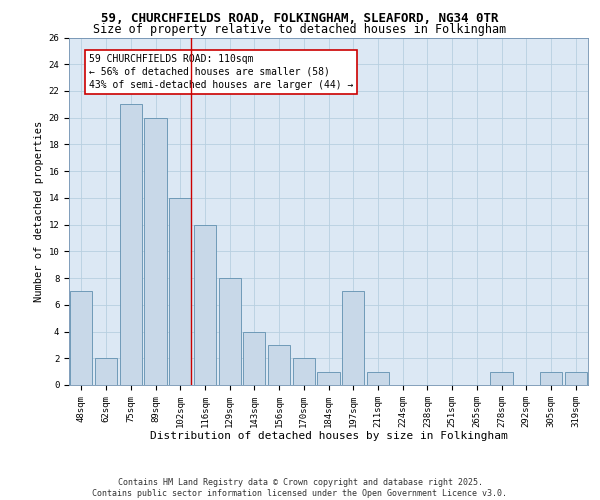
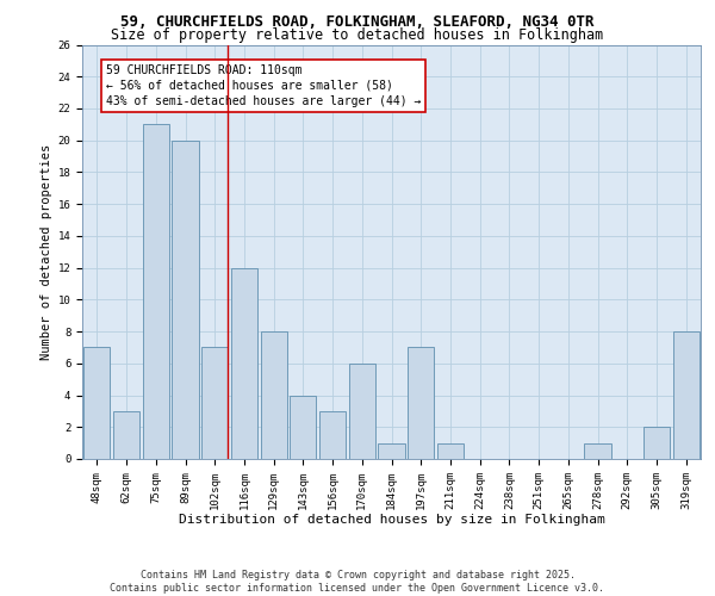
62sqm: 2 -> 3
102sqm: 14 -> 7
170sqm: 2 -> 6
305sqm: 1 -> 2
319sqm: 1 -> 8
